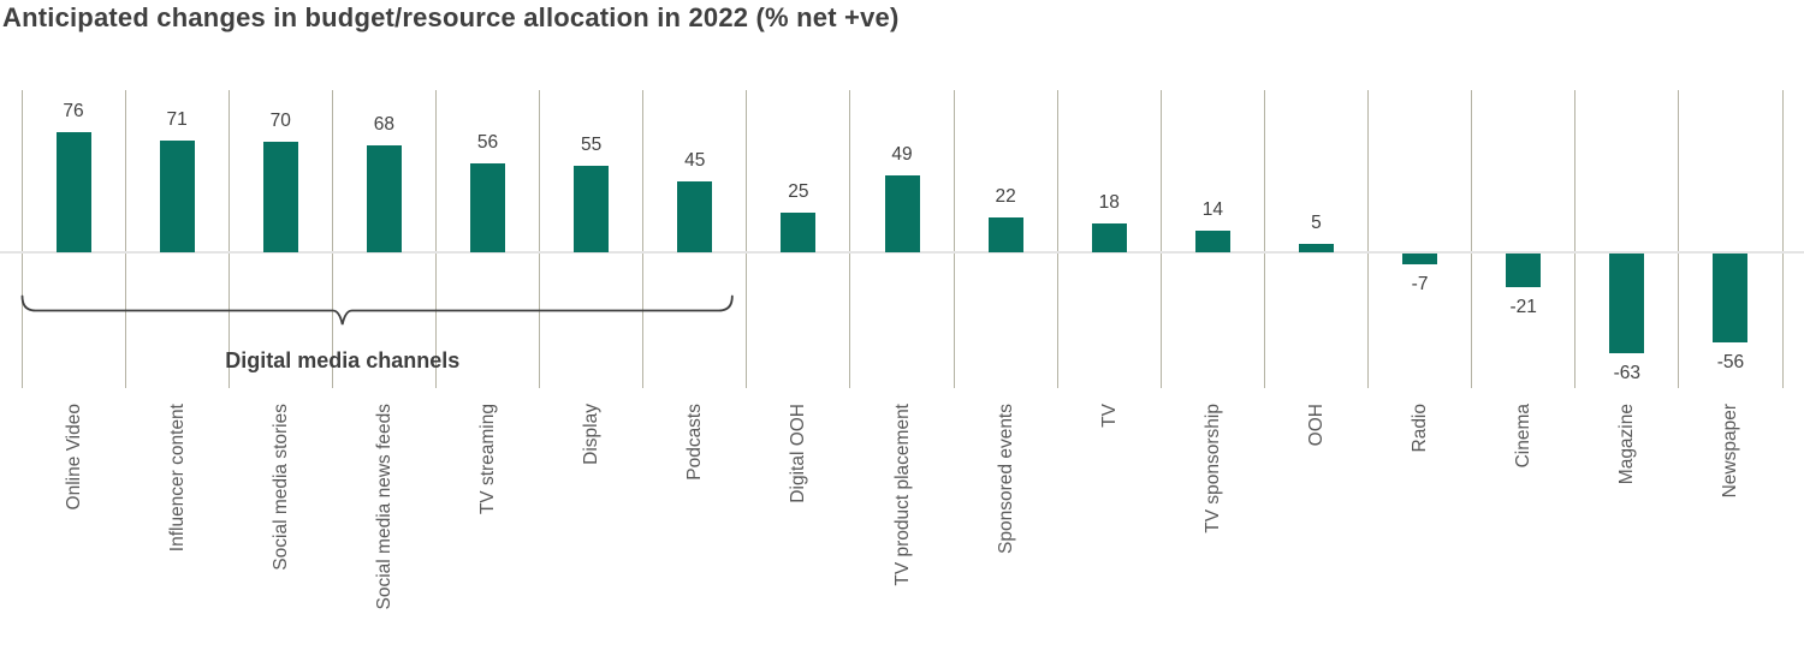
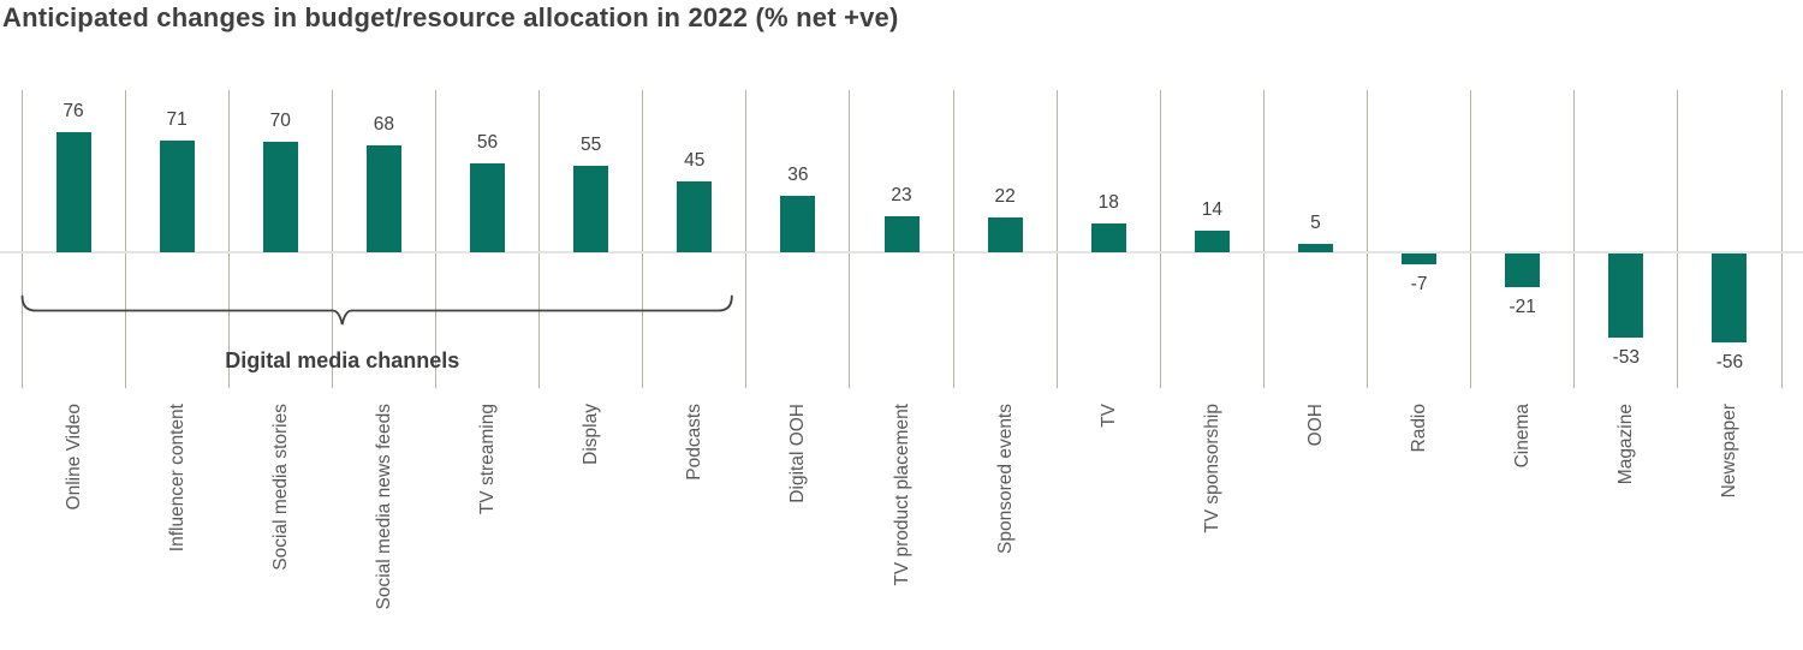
Digital OOH: 25 -> 36
TV product placement: 49 -> 23
Magazine: -63 -> -53
